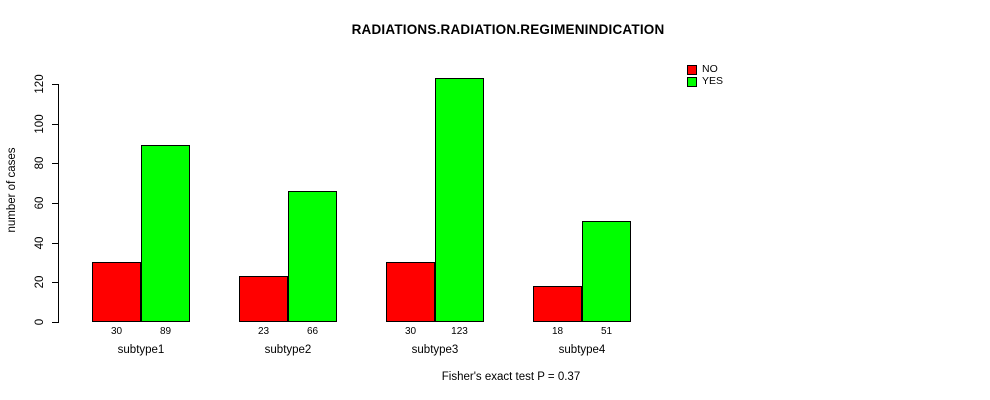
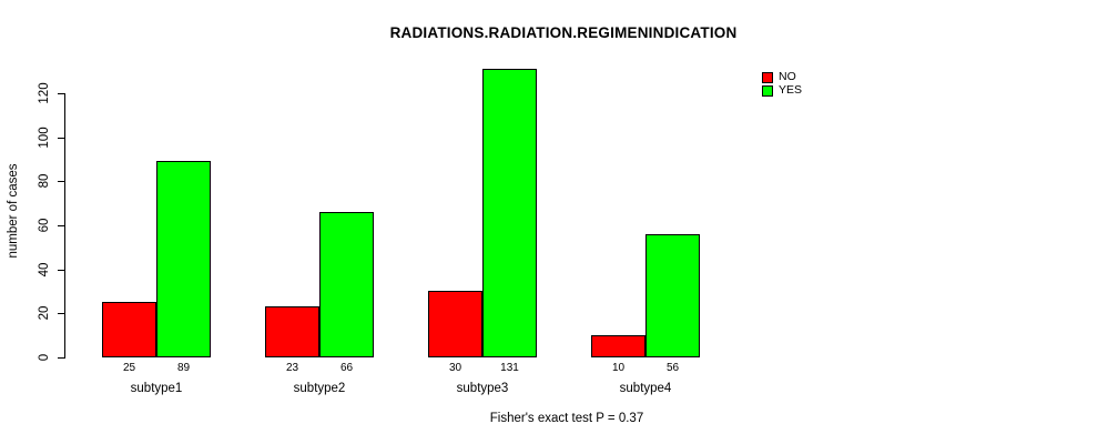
NO/subtype1: 30 -> 25
YES/subtype3: 123 -> 131
NO/subtype4: 18 -> 10
YES/subtype4: 51 -> 56
